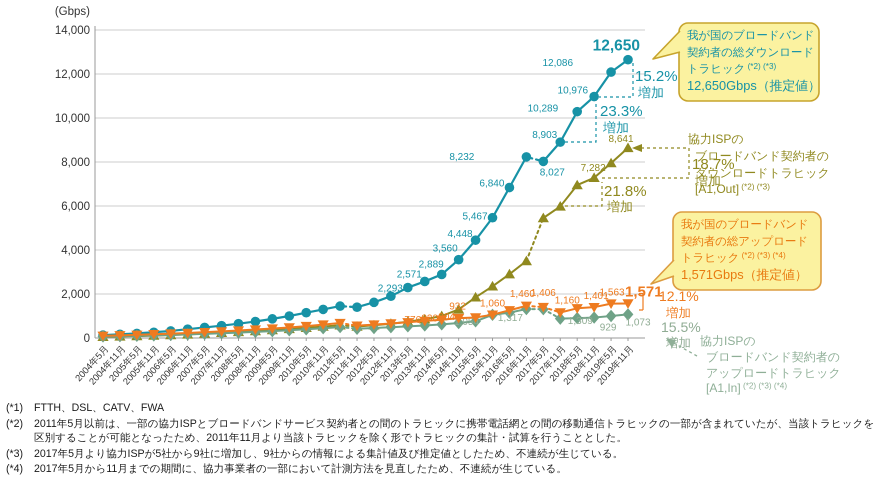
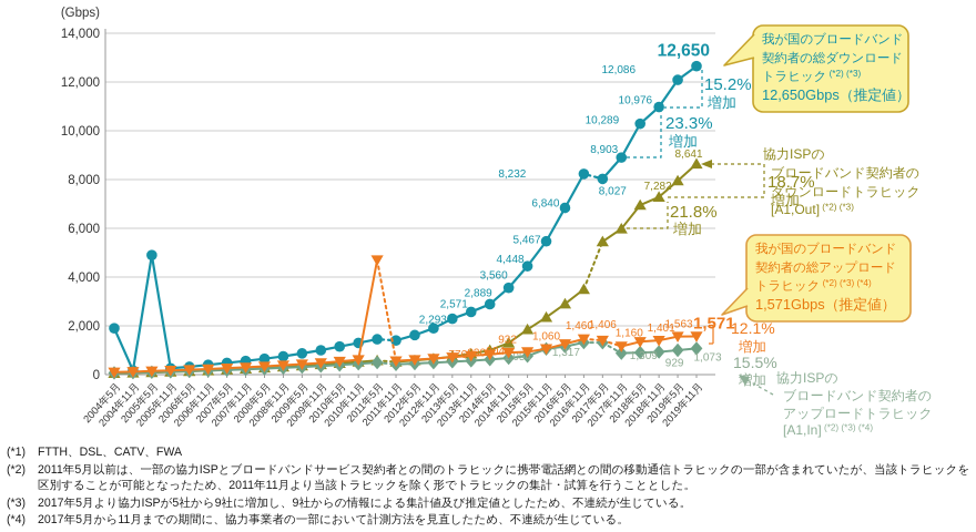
我が国のブロードバンド契約者の総ダウンロードトラヒック/2004年5月: 100 -> 1900
我が国のブロードバンド契約者の総ダウンロードトラヒック/2005年5月: 200 -> 4900
我が国のブロードバンド契約者の総アップロードトラヒック/2011年5月: 700 -> 4700
